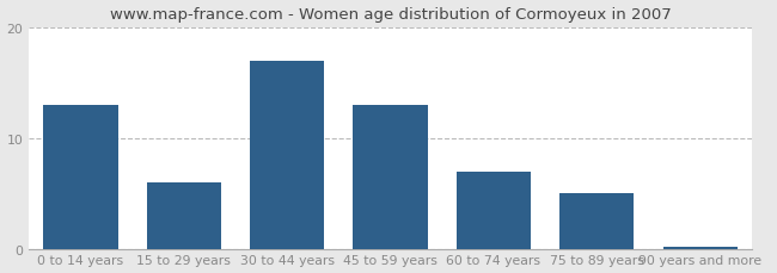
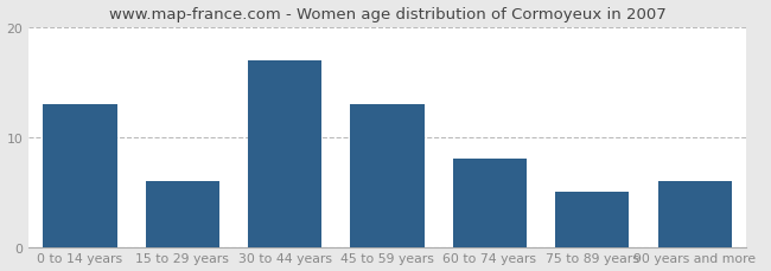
60 to 74 years: 7.0 -> 8.0
90 years and more: 0.2 -> 6.0
